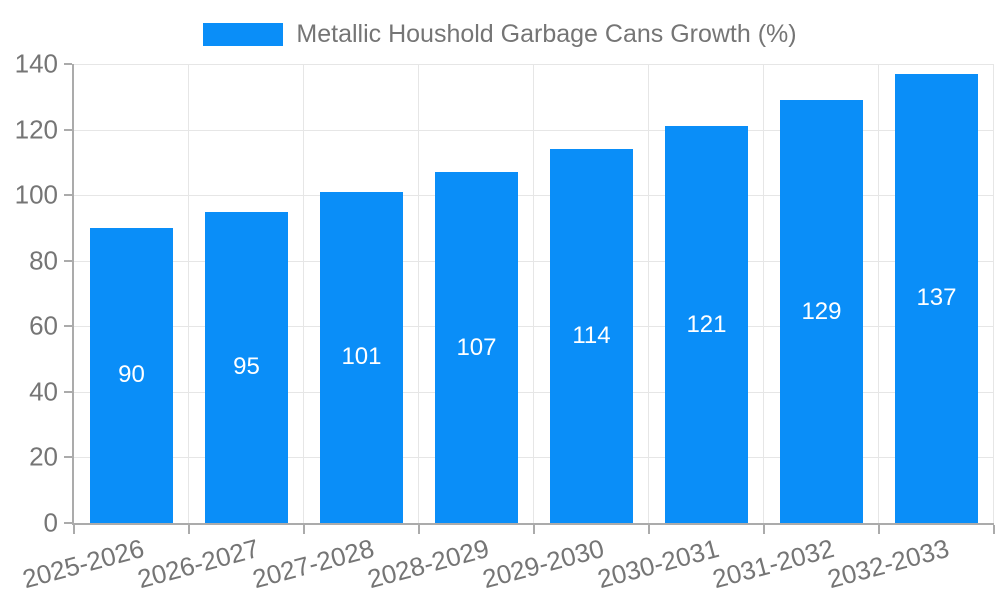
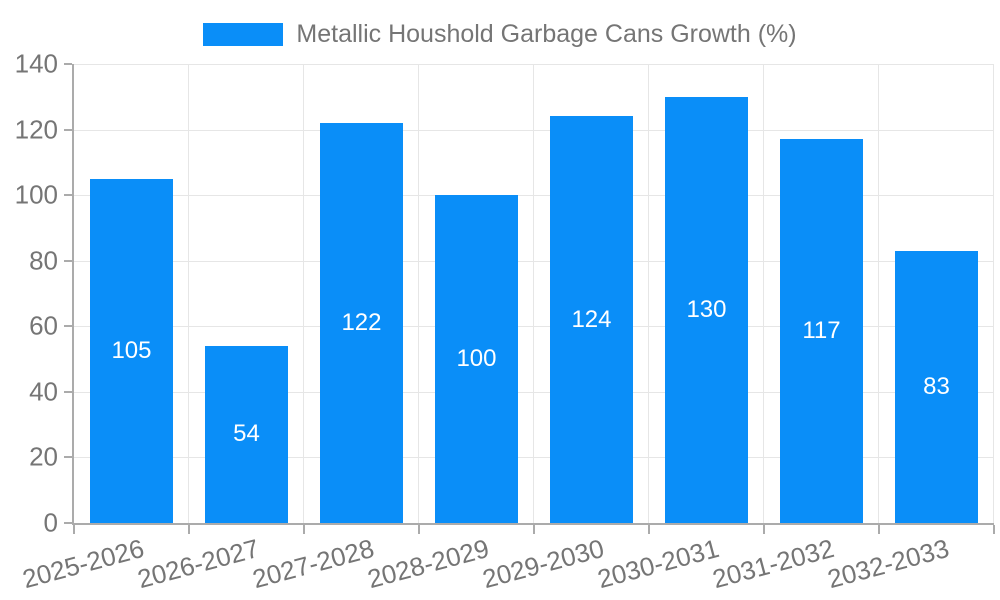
2025-2026: 90 -> 105
2026-2027: 95 -> 54
2027-2028: 101 -> 122
2028-2029: 107 -> 100
2029-2030: 114 -> 124
2030-2031: 121 -> 130
2031-2032: 129 -> 117
2032-2033: 137 -> 83
